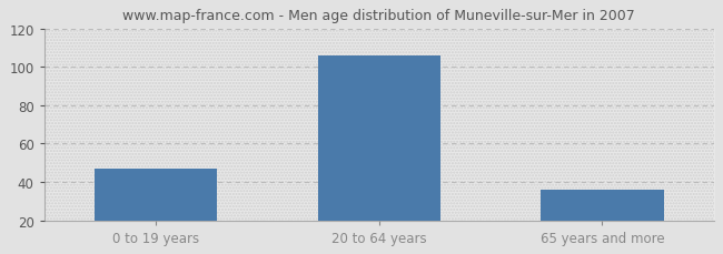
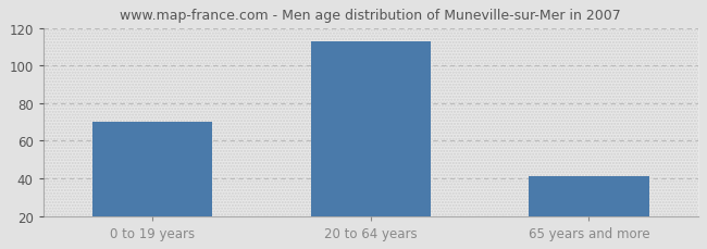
0 to 19 years: 47 -> 70
20 to 64 years: 106 -> 113
65 years and more: 36 -> 41
